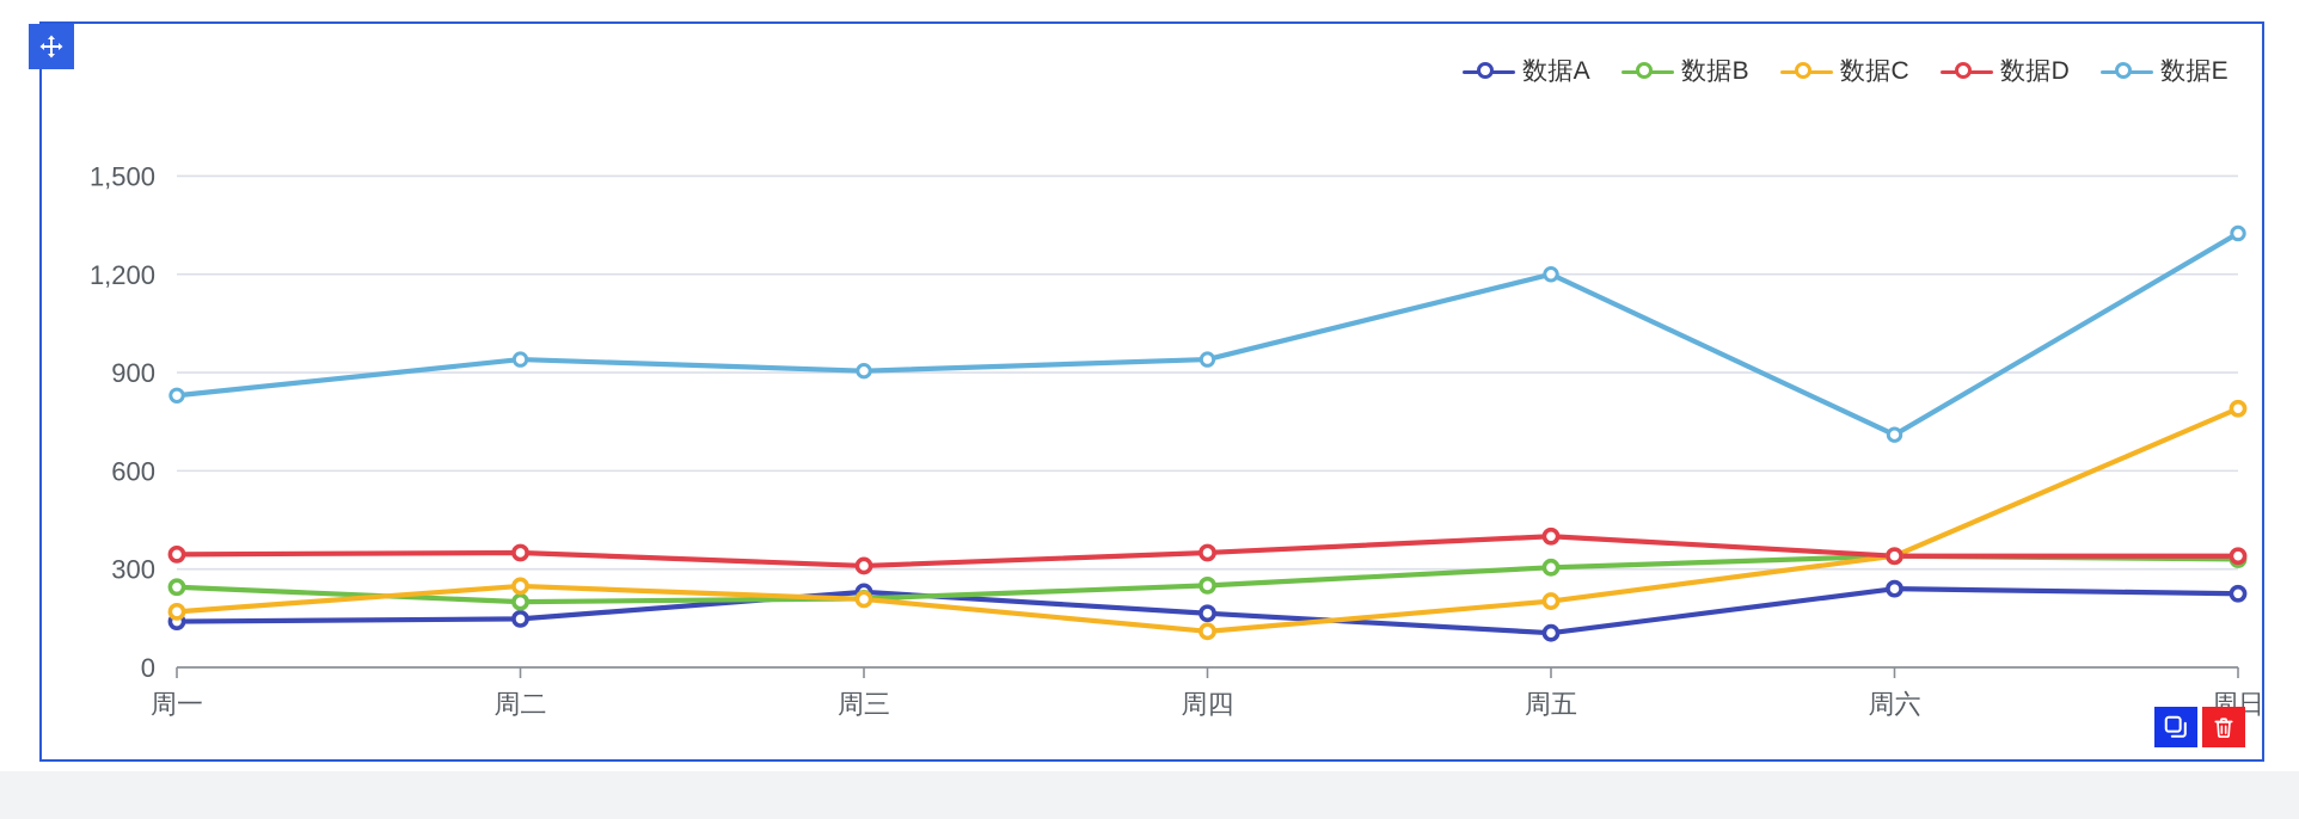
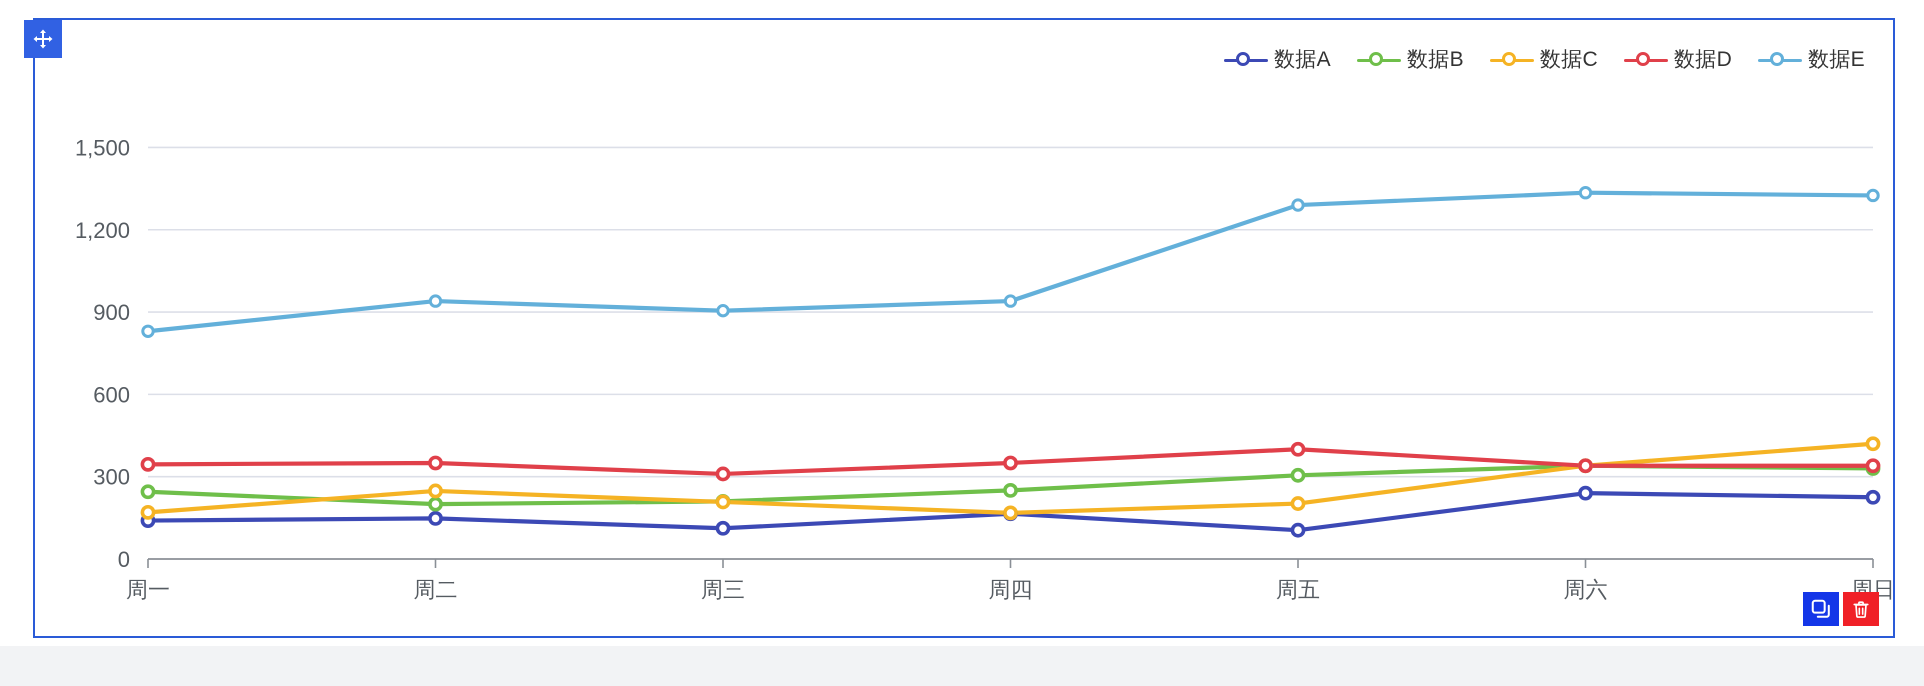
数据A/周三: 230 -> 110
数据C/周四: 110 -> 170
数据E/周五: 1200 -> 1290
数据E/周六: 710 -> 1340
数据C/周日: 790 -> 420
